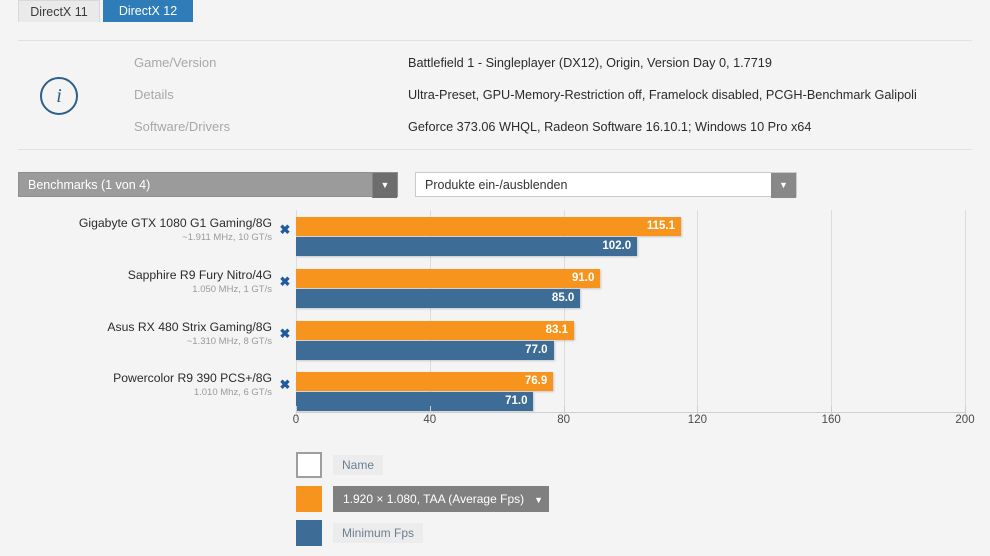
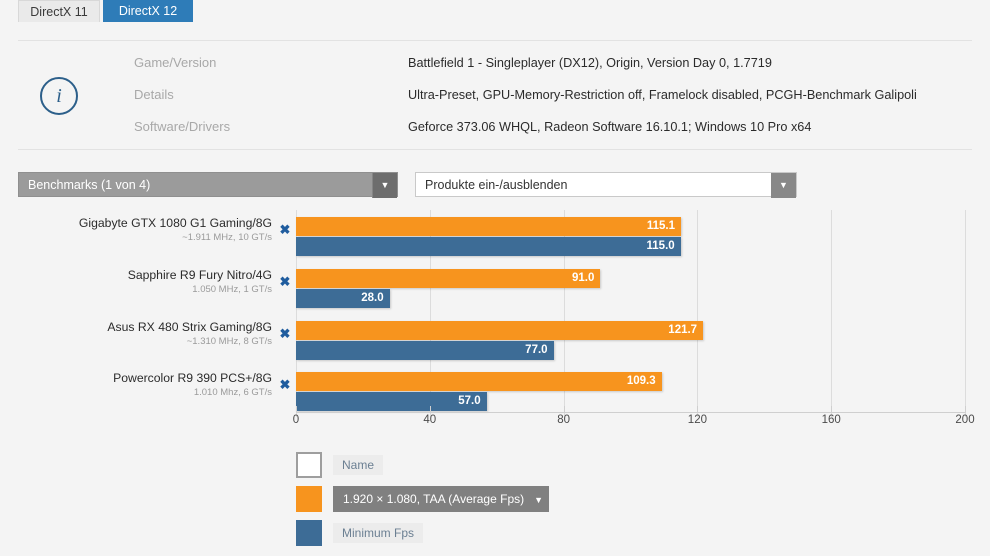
Minimum Fps/Gigabyte GTX 1080 G1 Gaming/8G: 102.0 -> 115.0
Minimum Fps/Sapphire R9 Fury Nitro/4G: 85.0 -> 28.0
1.920 × 1.080, TAA (Average Fps)/Asus RX 480 Strix Gaming/8G: 83.1 -> 121.7
1.920 × 1.080, TAA (Average Fps)/Powercolor R9 390 PCS+/8G: 76.9 -> 109.3
Minimum Fps/Powercolor R9 390 PCS+/8G: 71.0 -> 57.0
